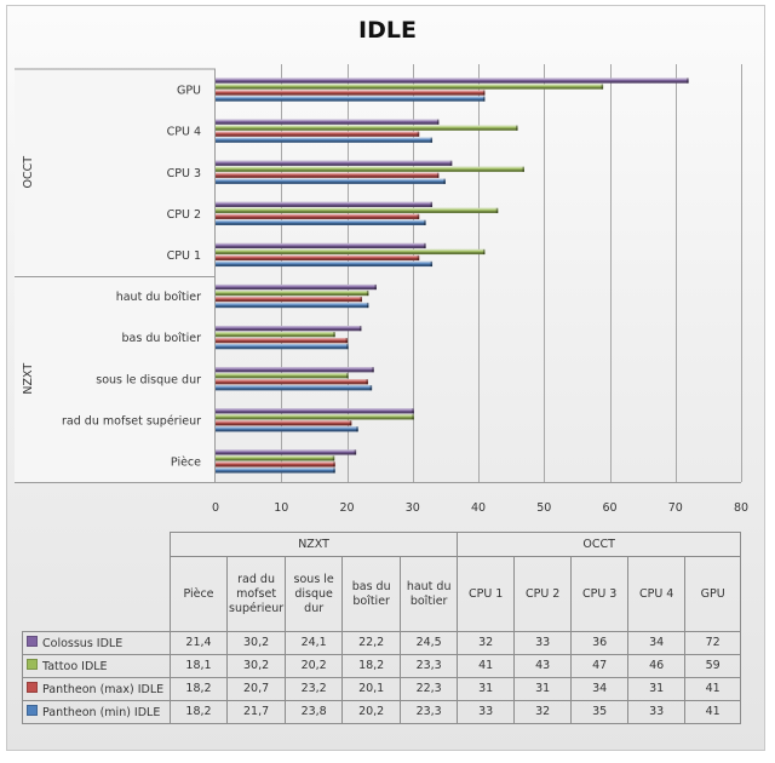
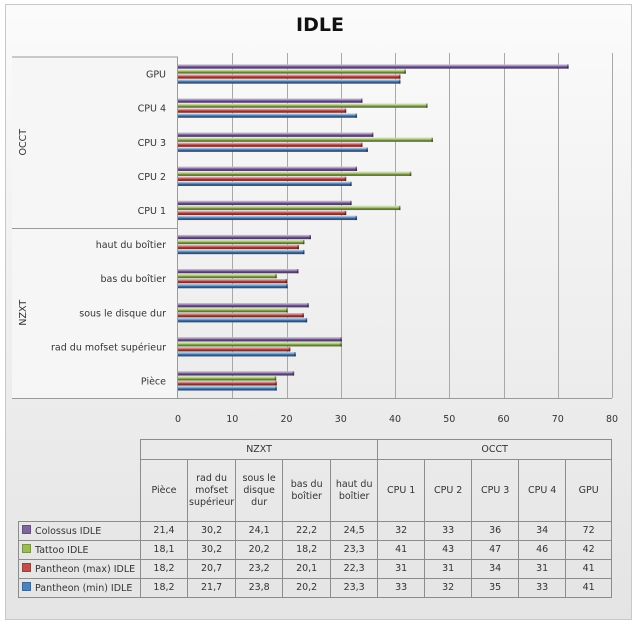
Tattoo IDLE/GPU: 59 -> 42
